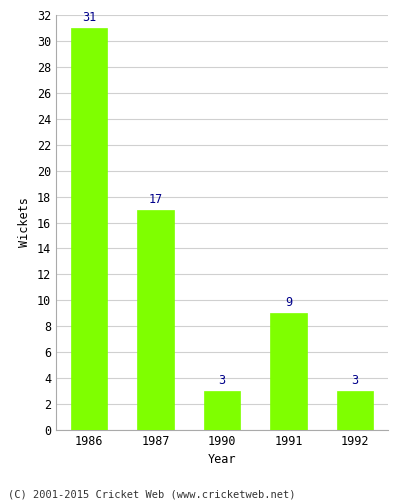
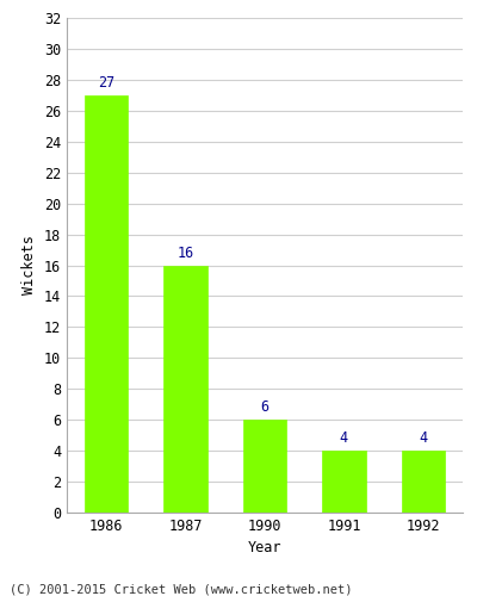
1986: 31 -> 27
1987: 17 -> 16
1990: 3 -> 6
1991: 9 -> 4
1992: 3 -> 4
